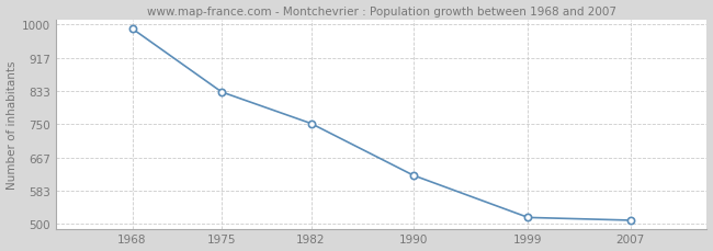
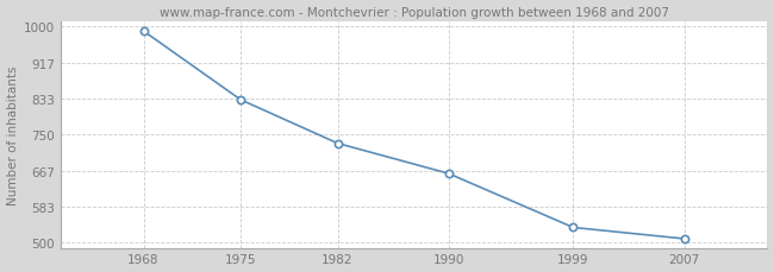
1982: 752 -> 730
1990: 622 -> 660
1999: 516 -> 535
